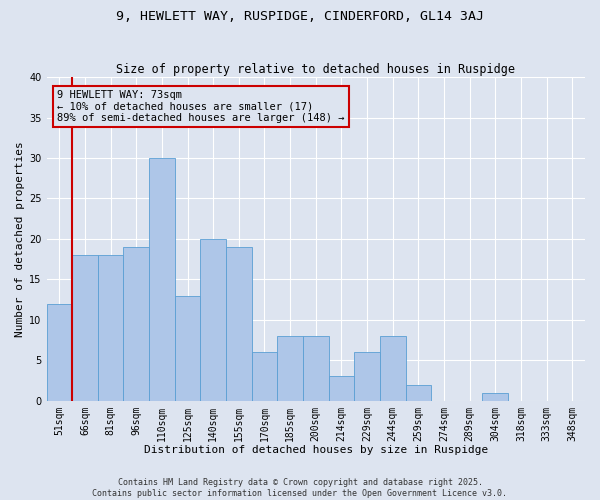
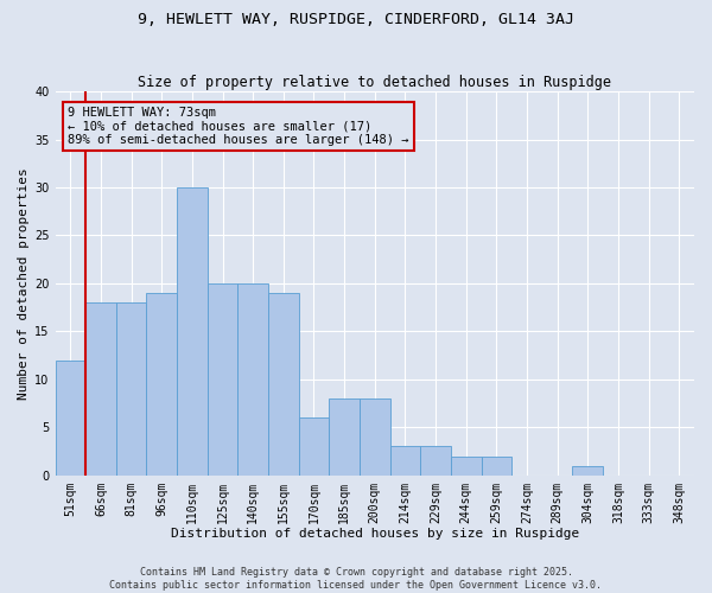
125sqm: 13 -> 20
229sqm: 6 -> 3
244sqm: 8 -> 2
